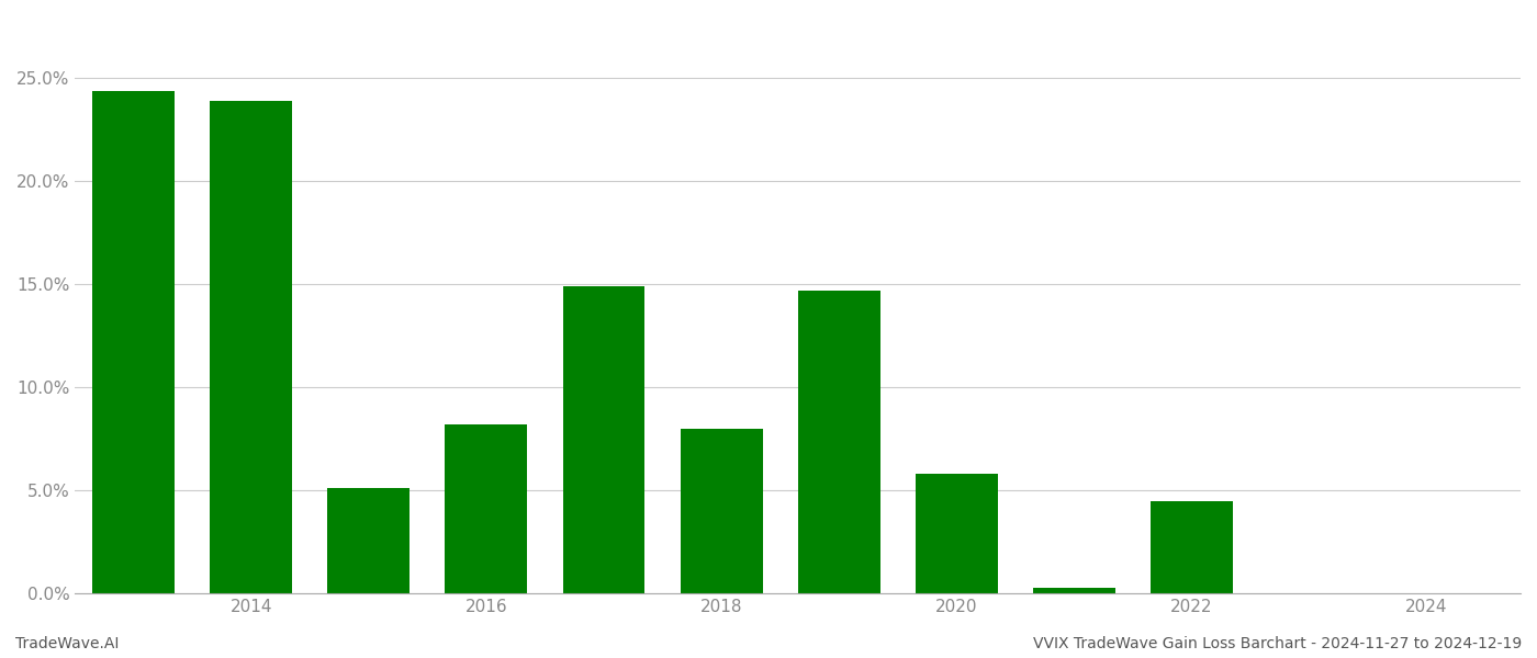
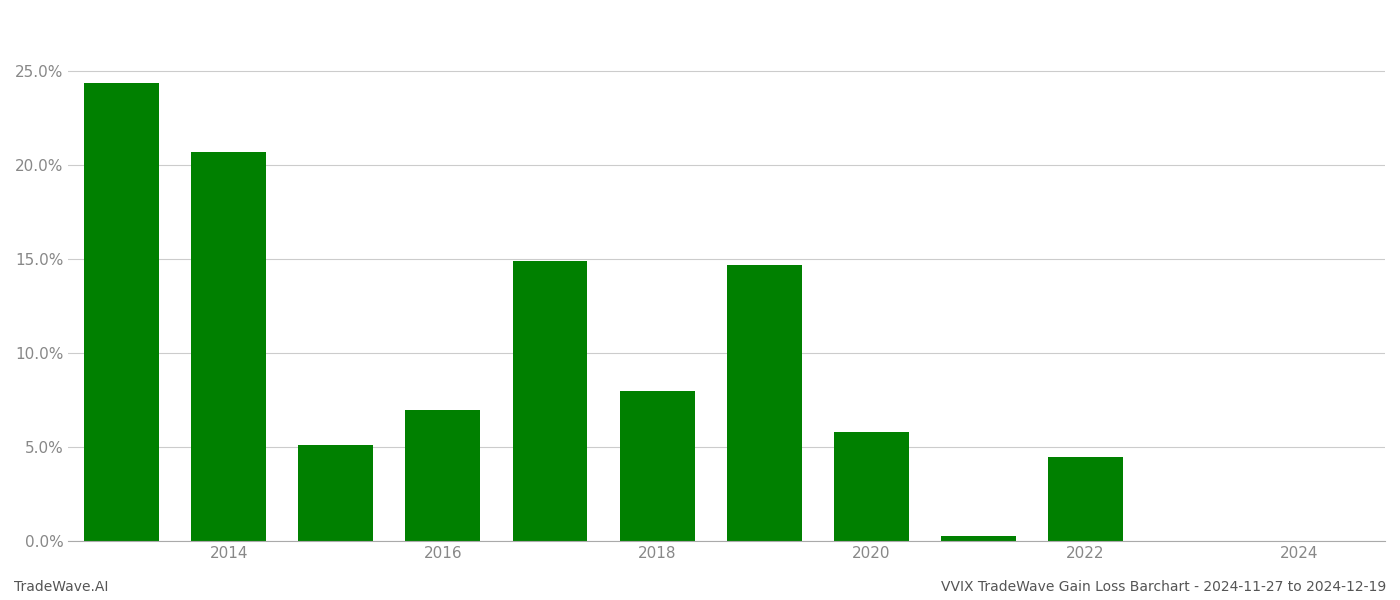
2014: 23.9% -> 20.7%
2016: 8.2% -> 7.0%
